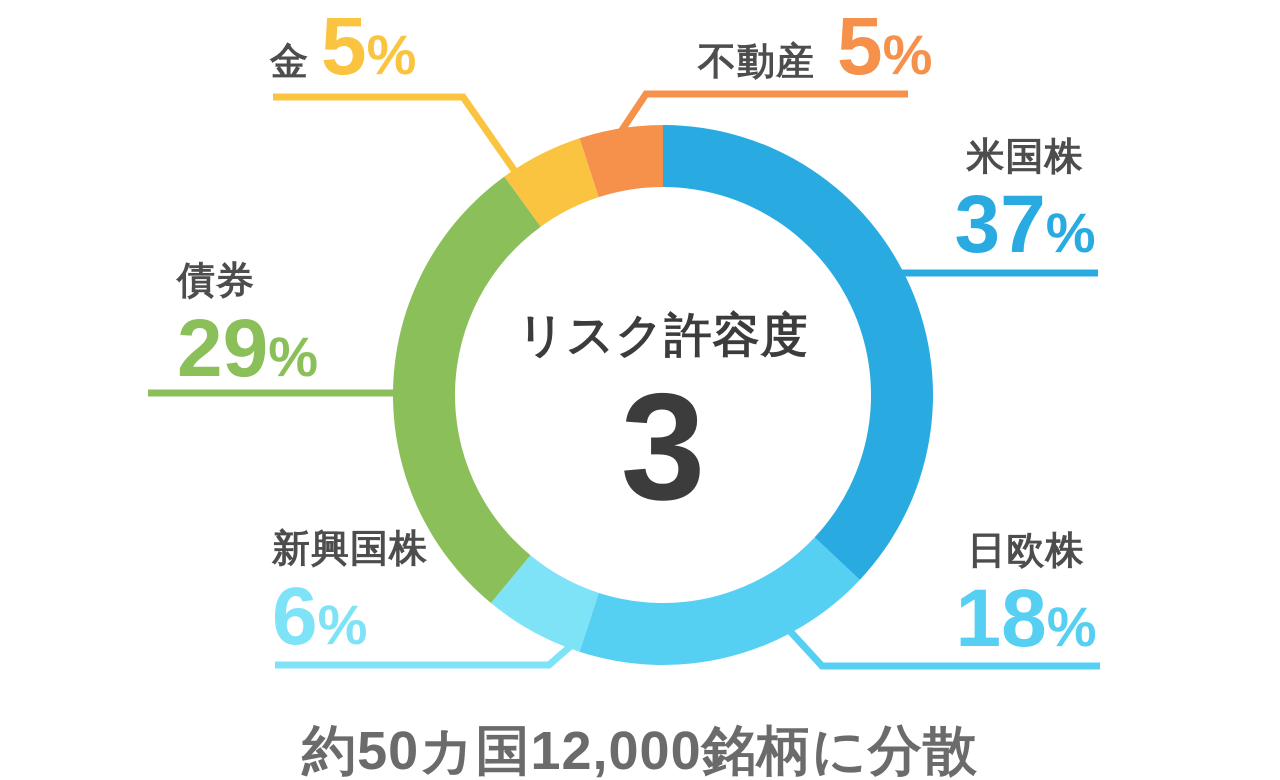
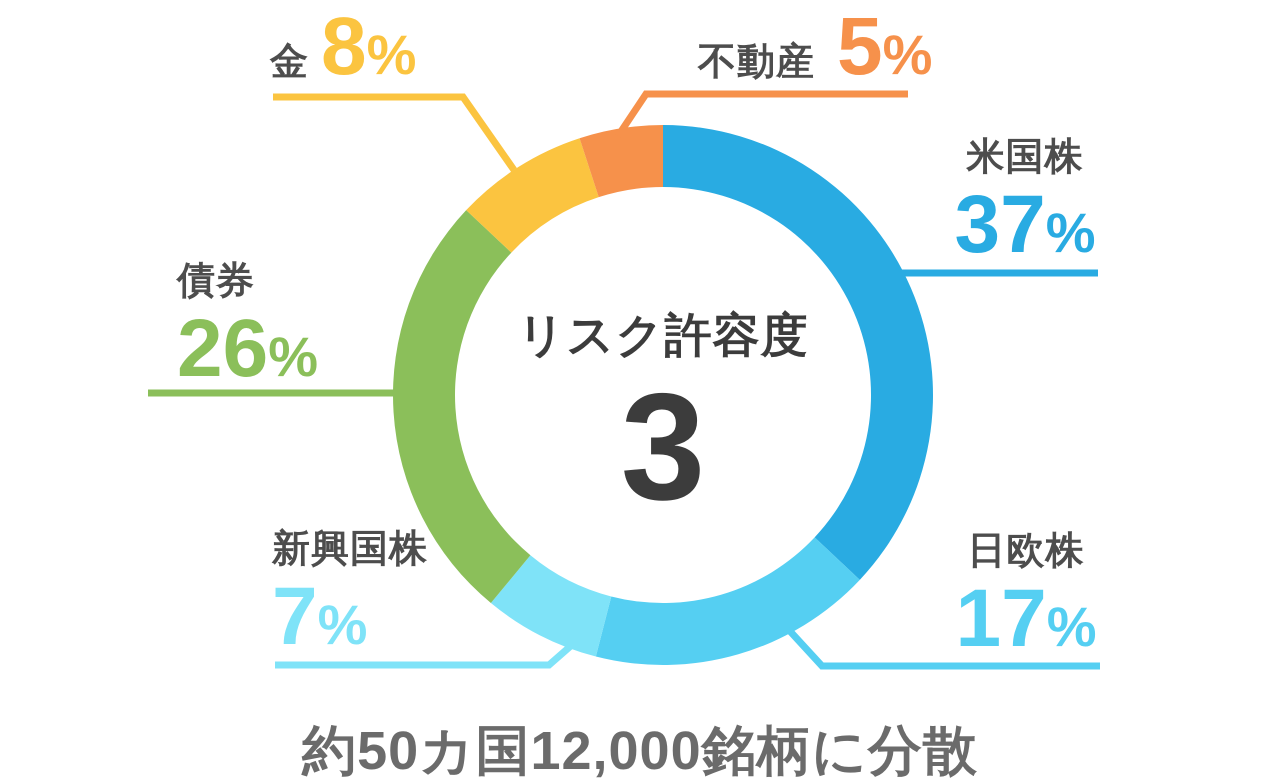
日欧株: 18 -> 17
新興国株: 6 -> 7
債券: 29 -> 26
金: 5 -> 8
